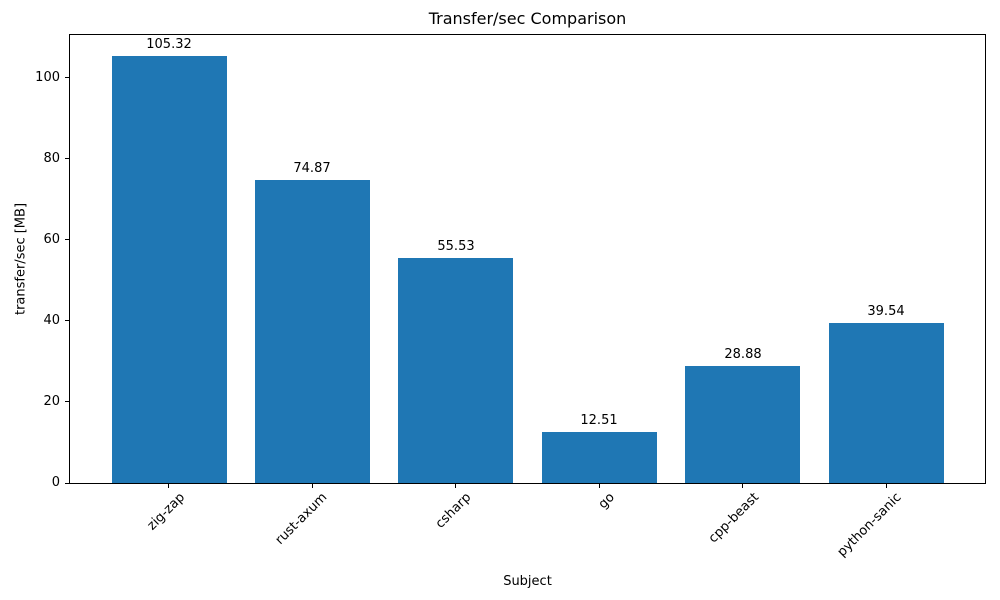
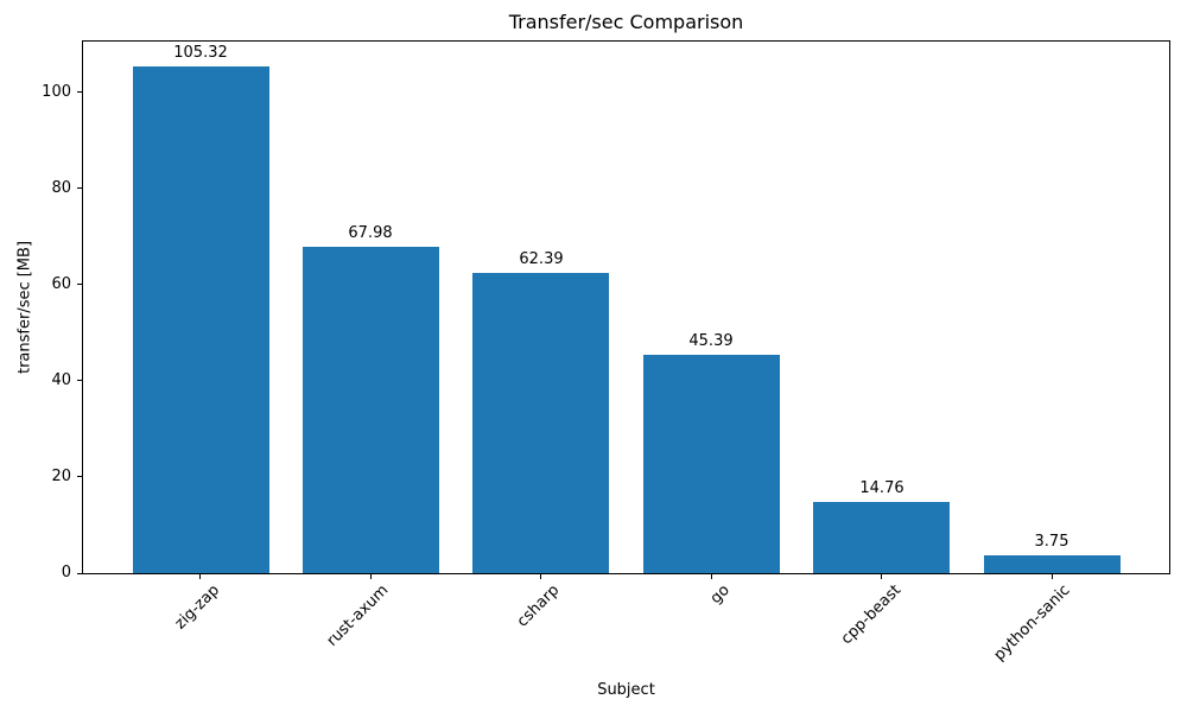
rust-axum: 74.87 -> 67.98
csharp: 55.53 -> 62.39
go: 12.51 -> 45.39
cpp-beast: 28.88 -> 14.76
python-sanic: 39.54 -> 3.75
